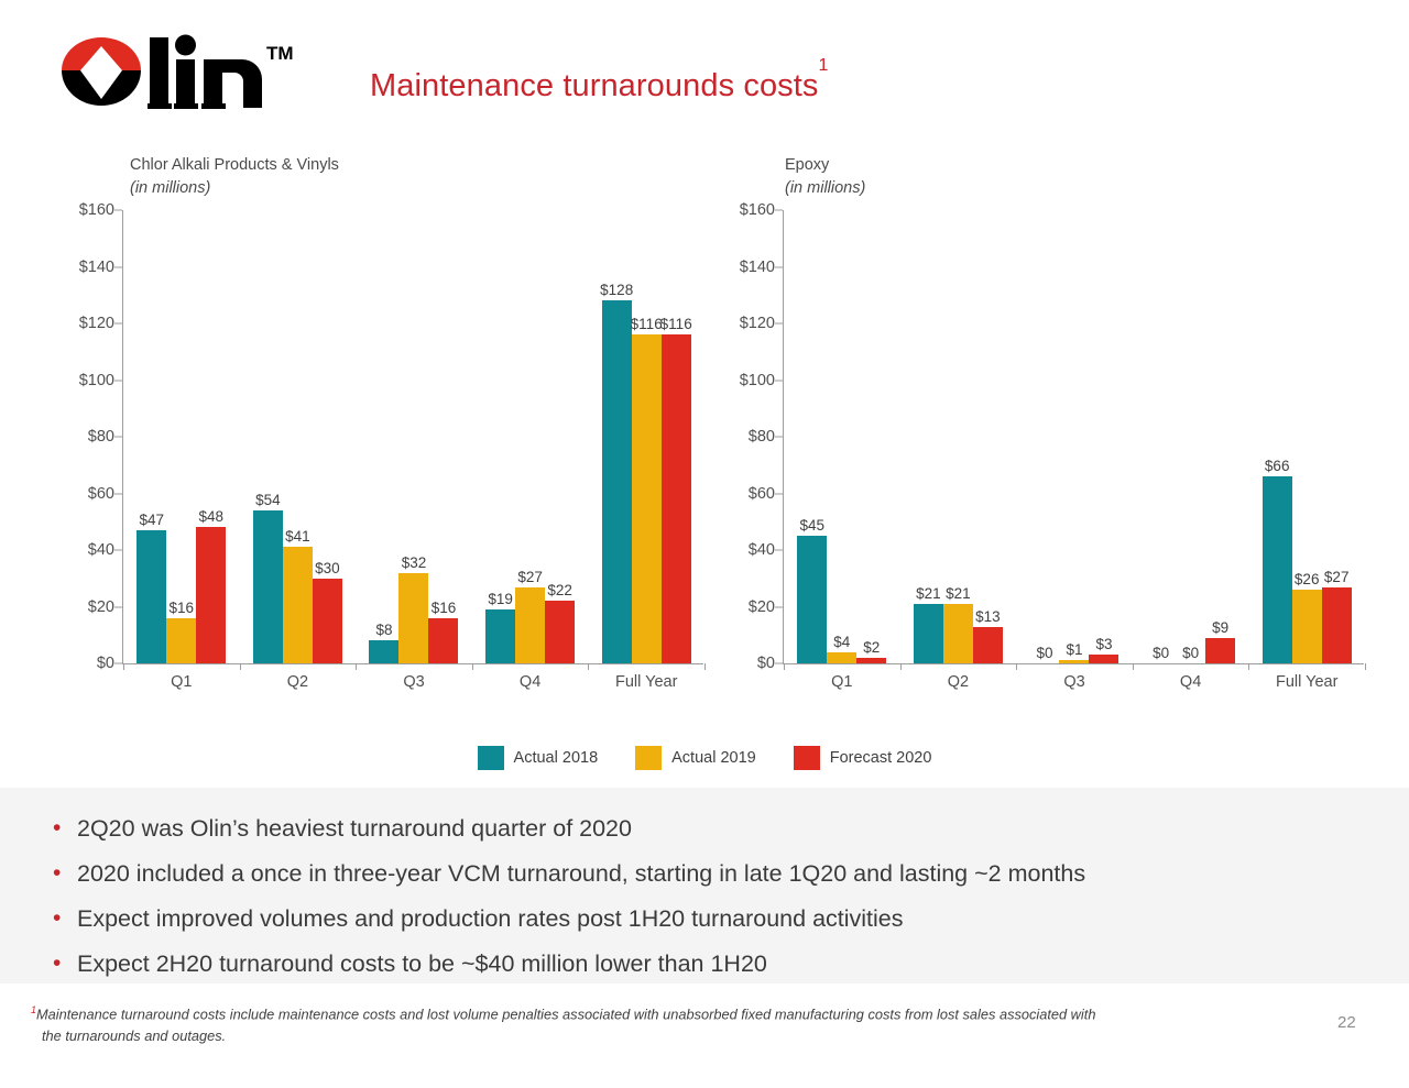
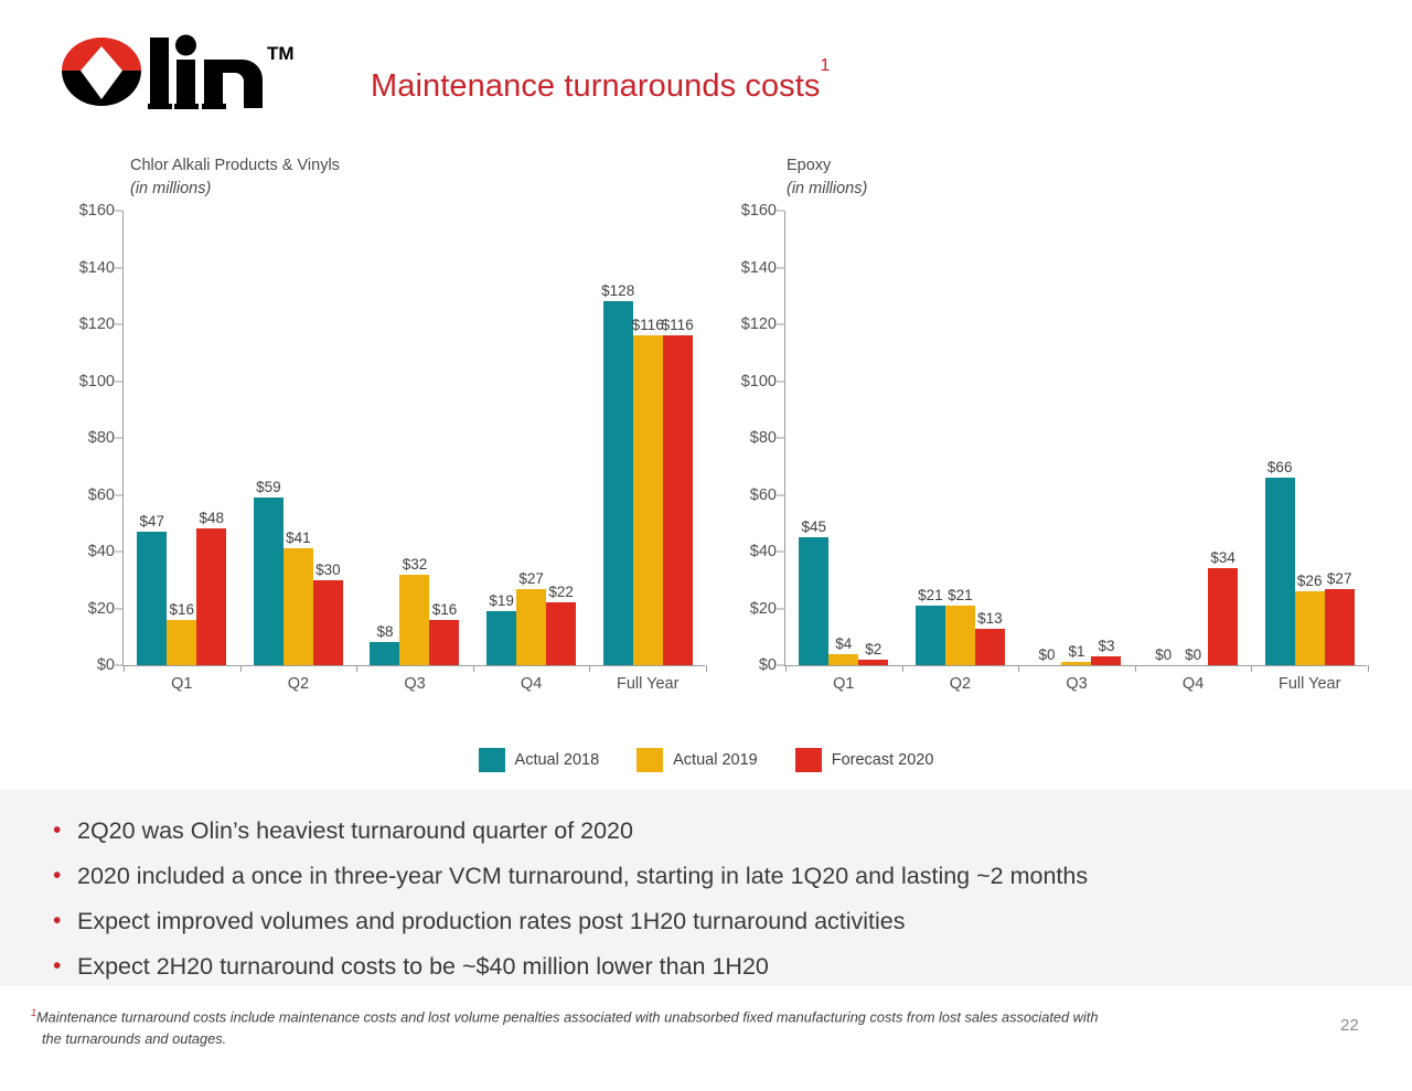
Chlor Alkali Products & Vinyls/Actual 2018/Q2: $54 -> $59
Epoxy/Forecast 2020/Q4: $9 -> $34
